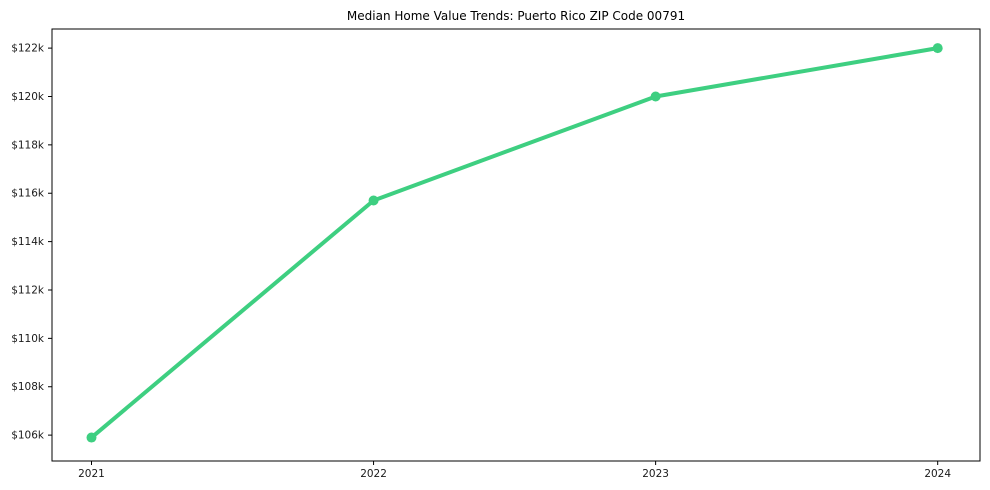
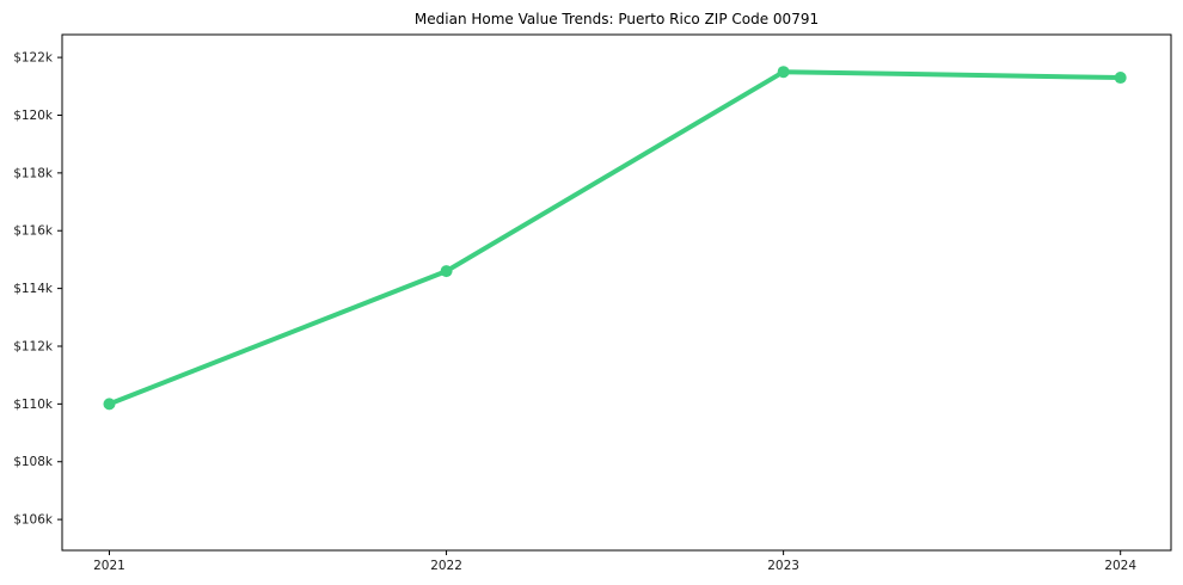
2021: $105.9k -> $110.0k
2022: $115.7k -> $114.6k
2023: $120.0k -> $121.5k
2024: $122.0k -> $121.3k
